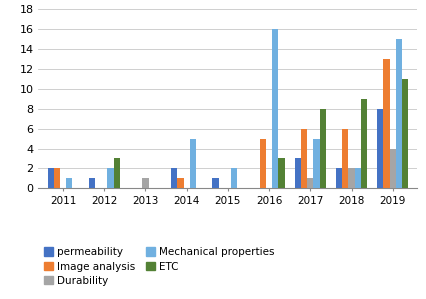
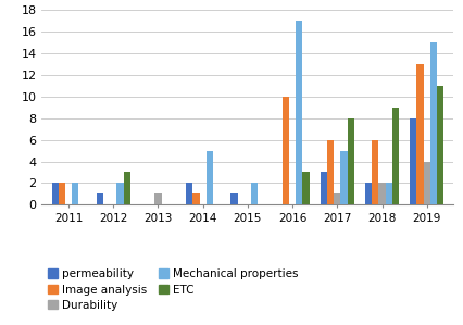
Mechanical properties/2011: 1 -> 2
Image analysis/2016: 5 -> 10
Mechanical properties/2016: 16 -> 17
